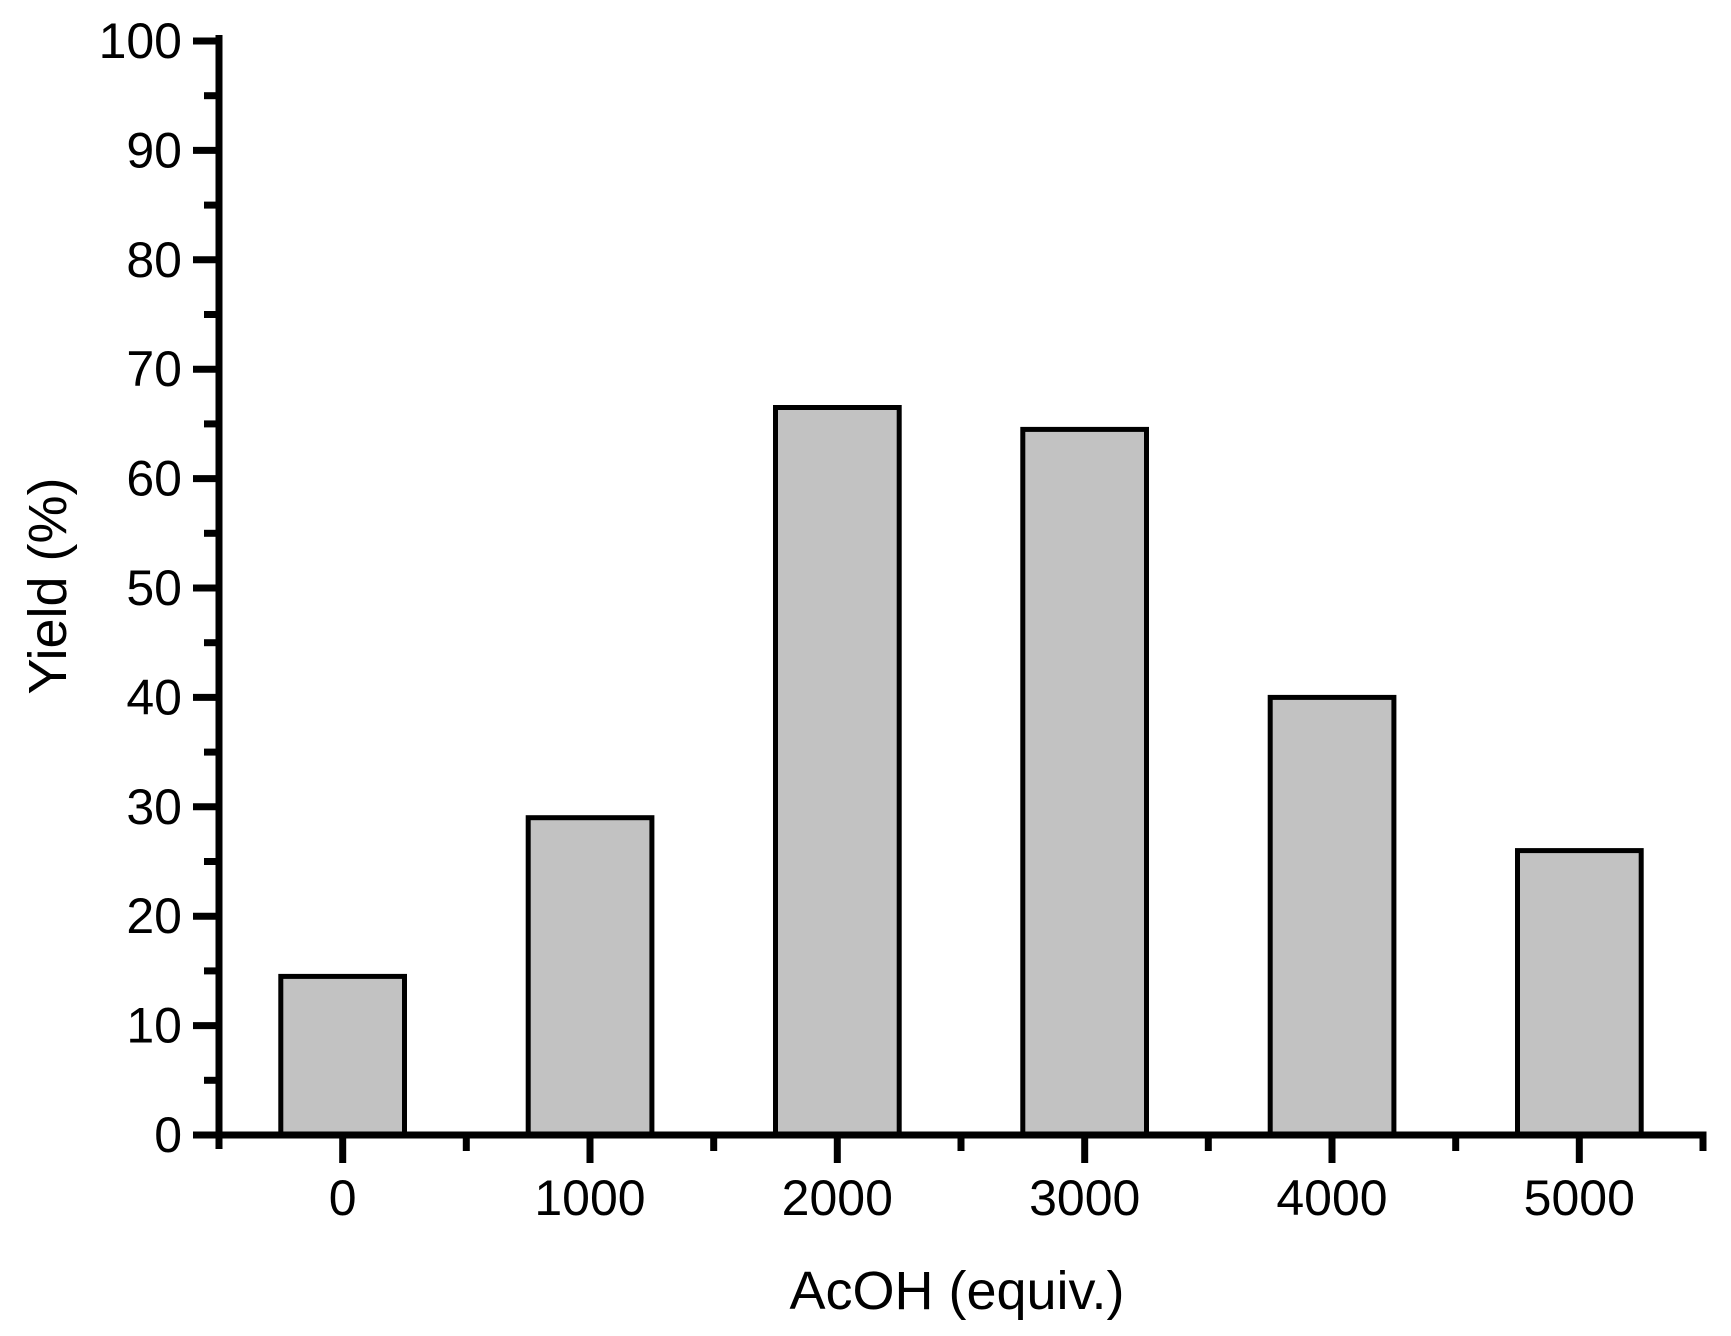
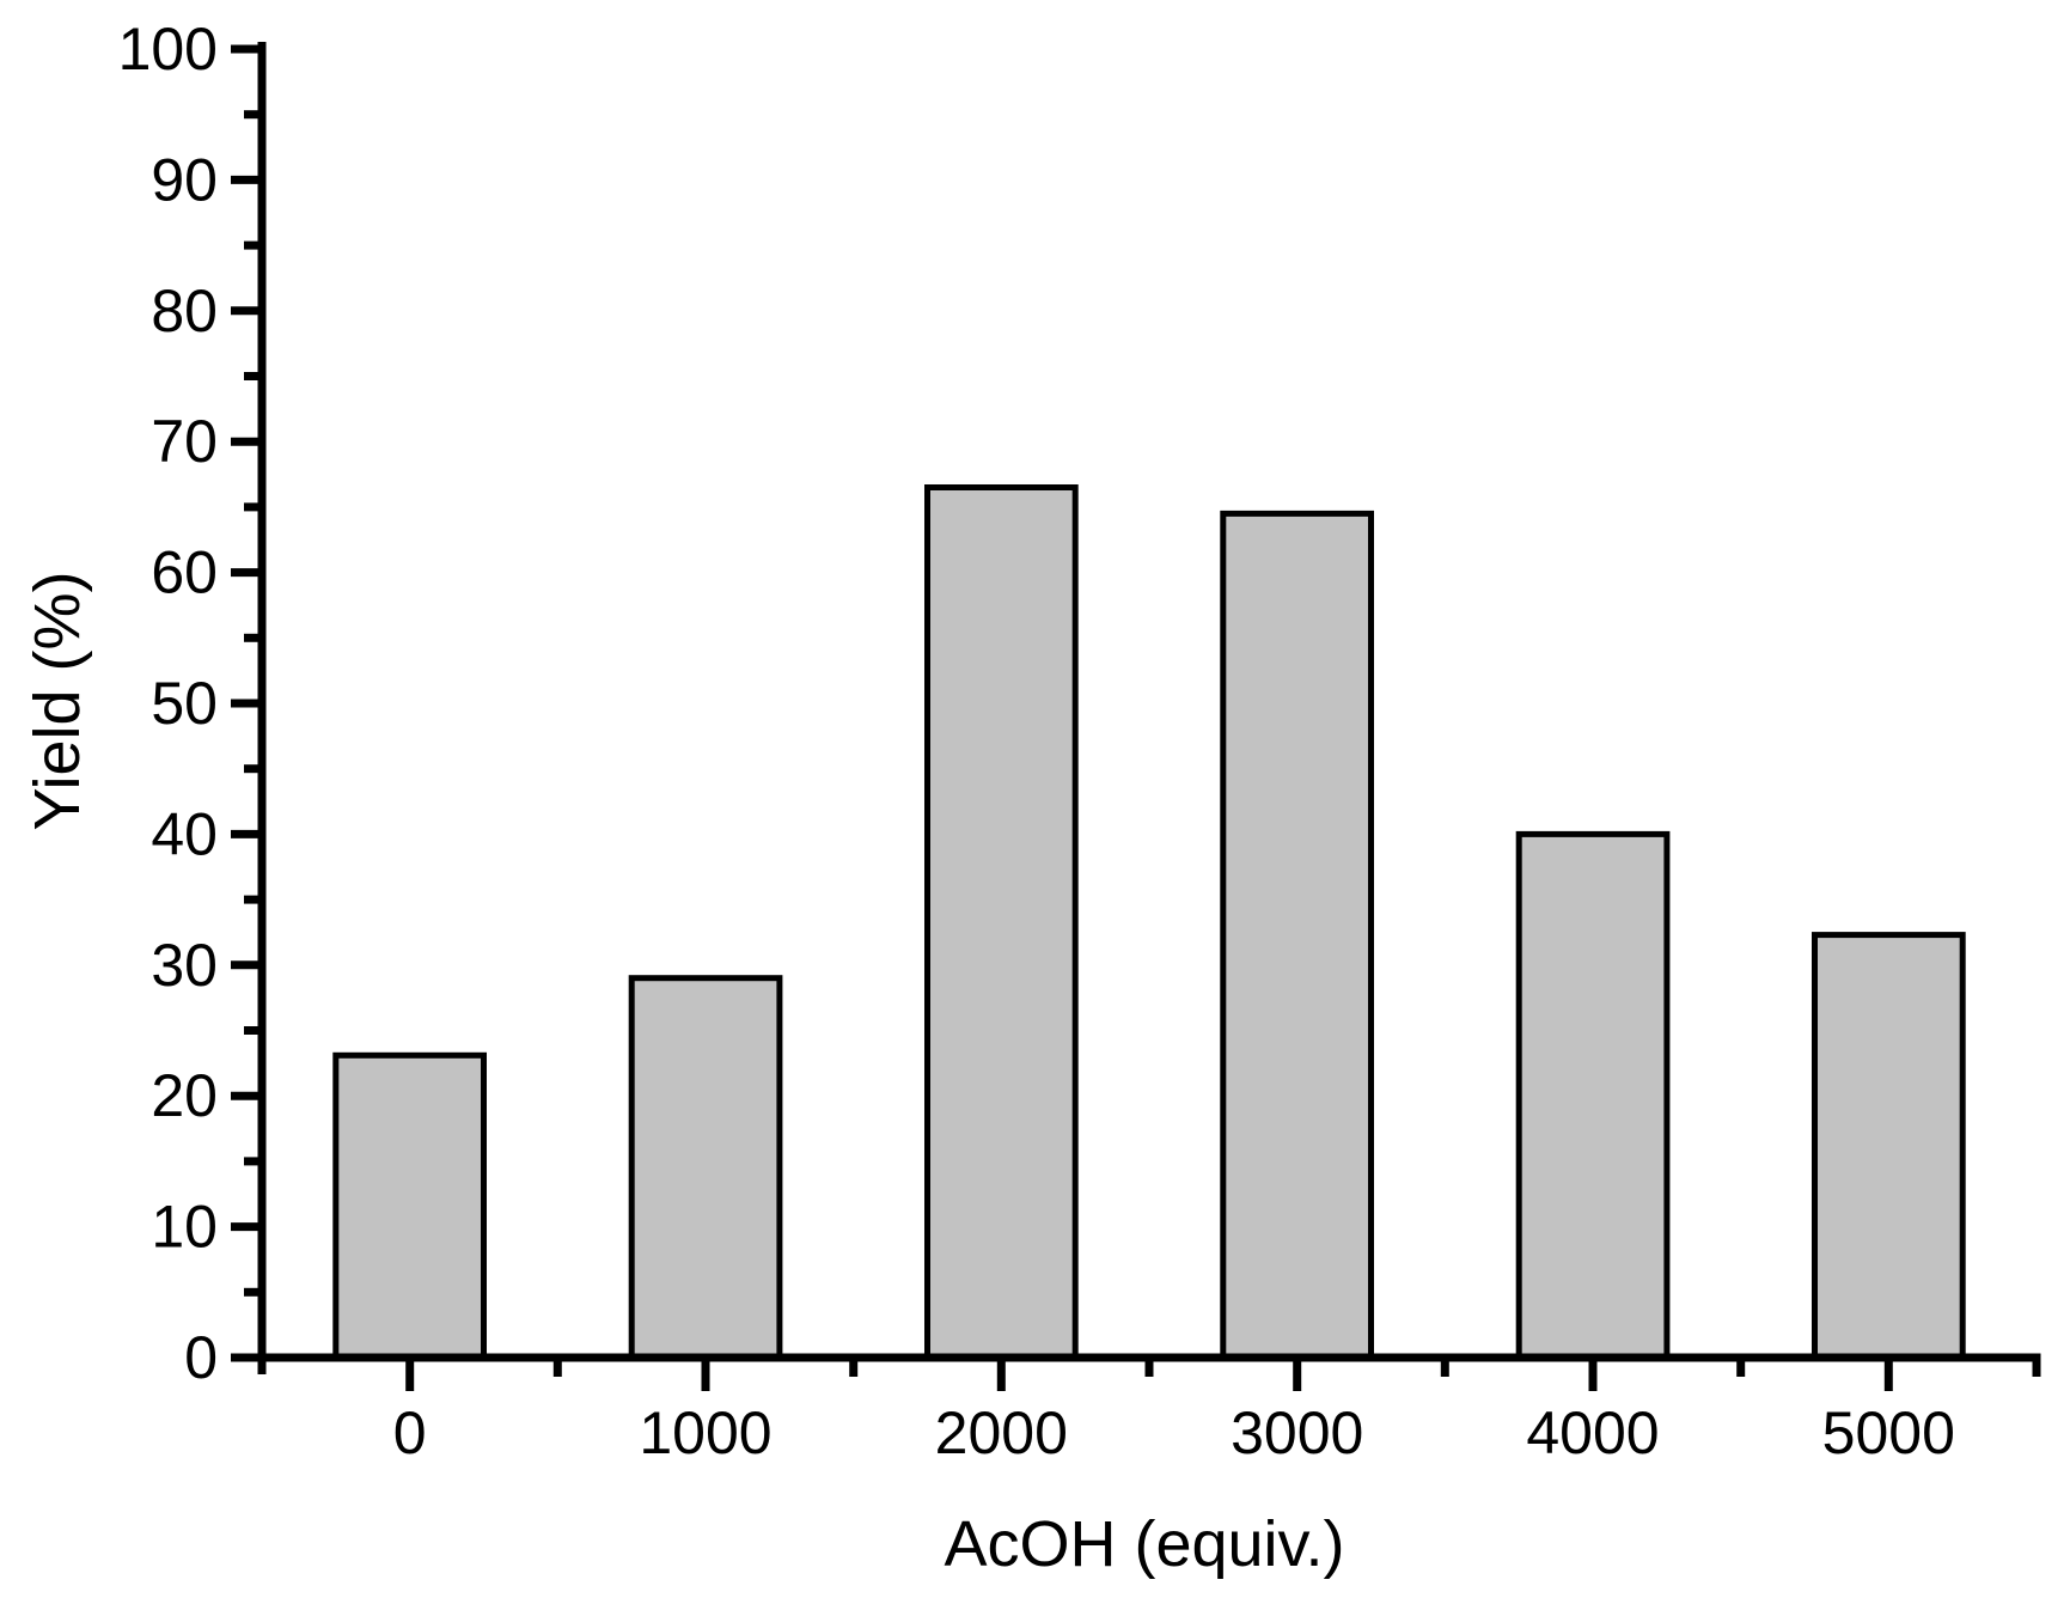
0: 14.5 -> 23.1
5000: 26.0 -> 32.3
